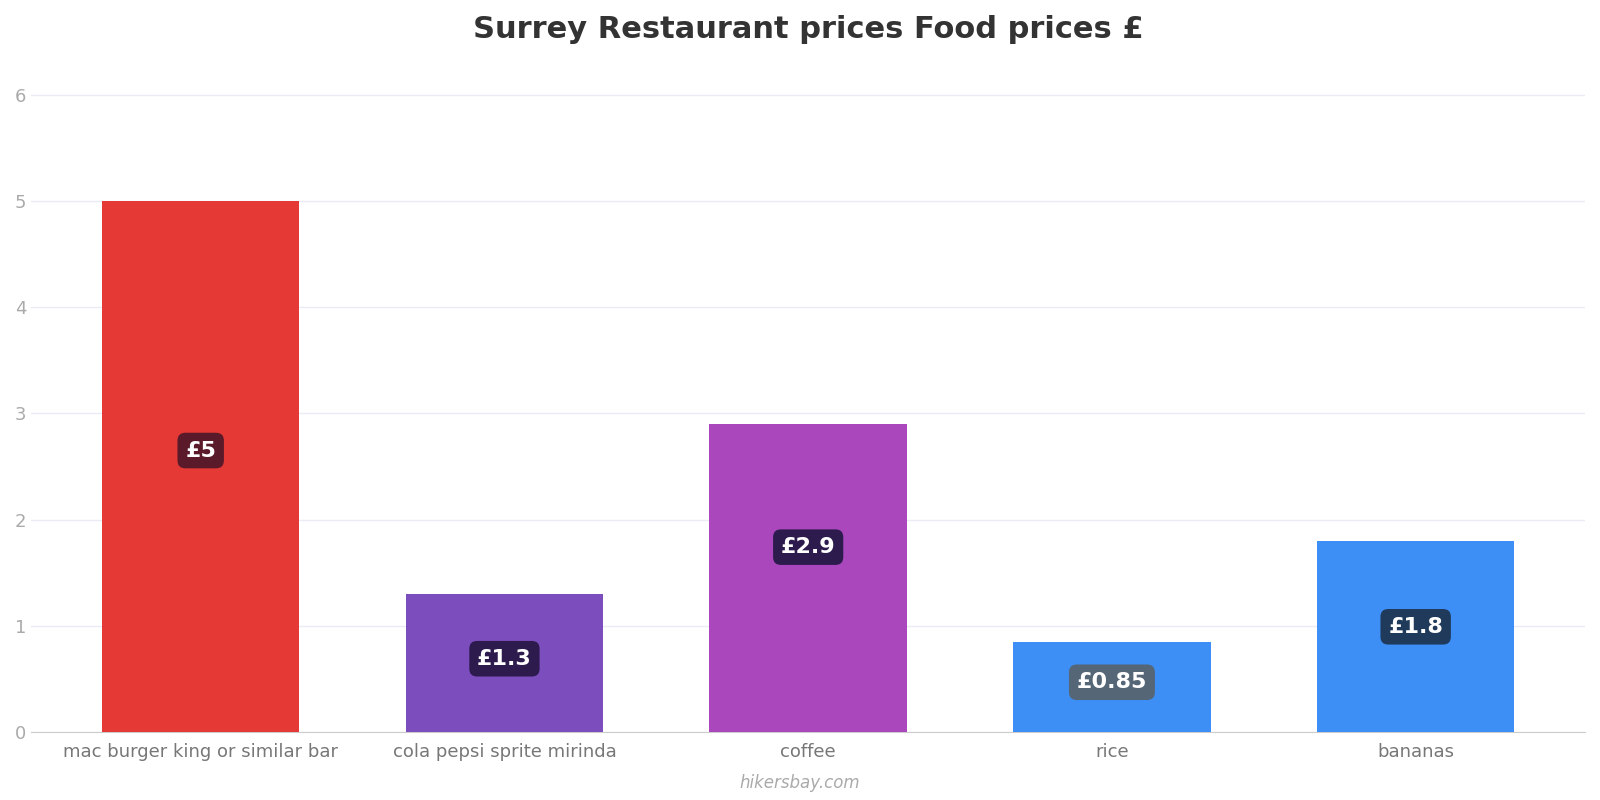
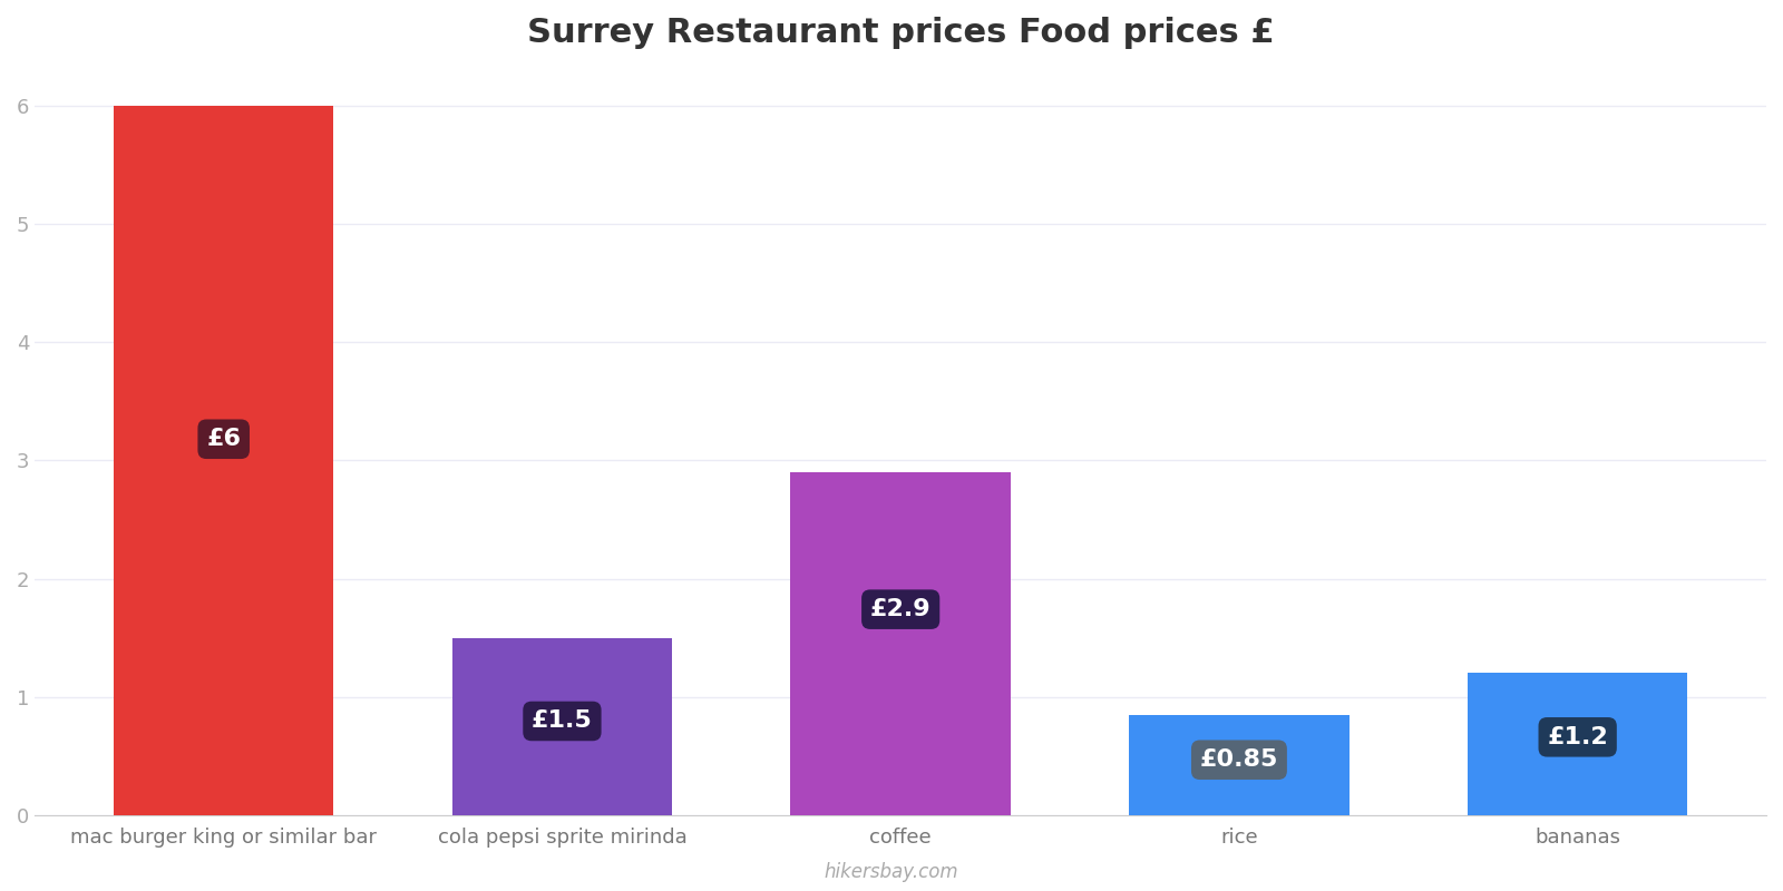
mac burger king or similar bar: £5 -> £6
cola pepsi sprite mirinda: £1.3 -> £1.5
bananas: £1.8 -> £1.2
